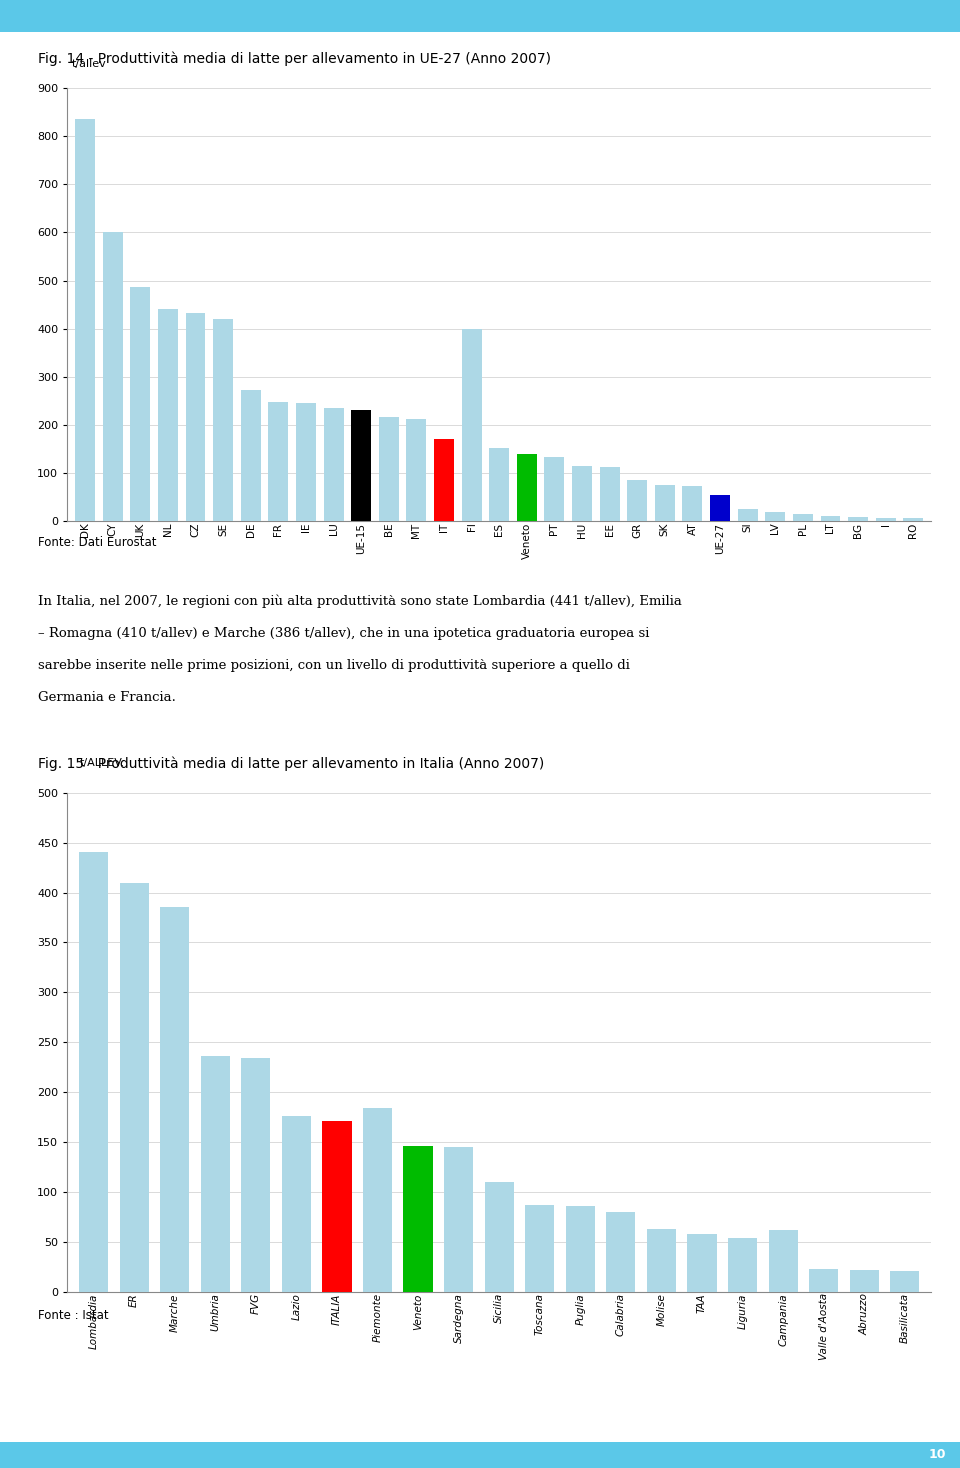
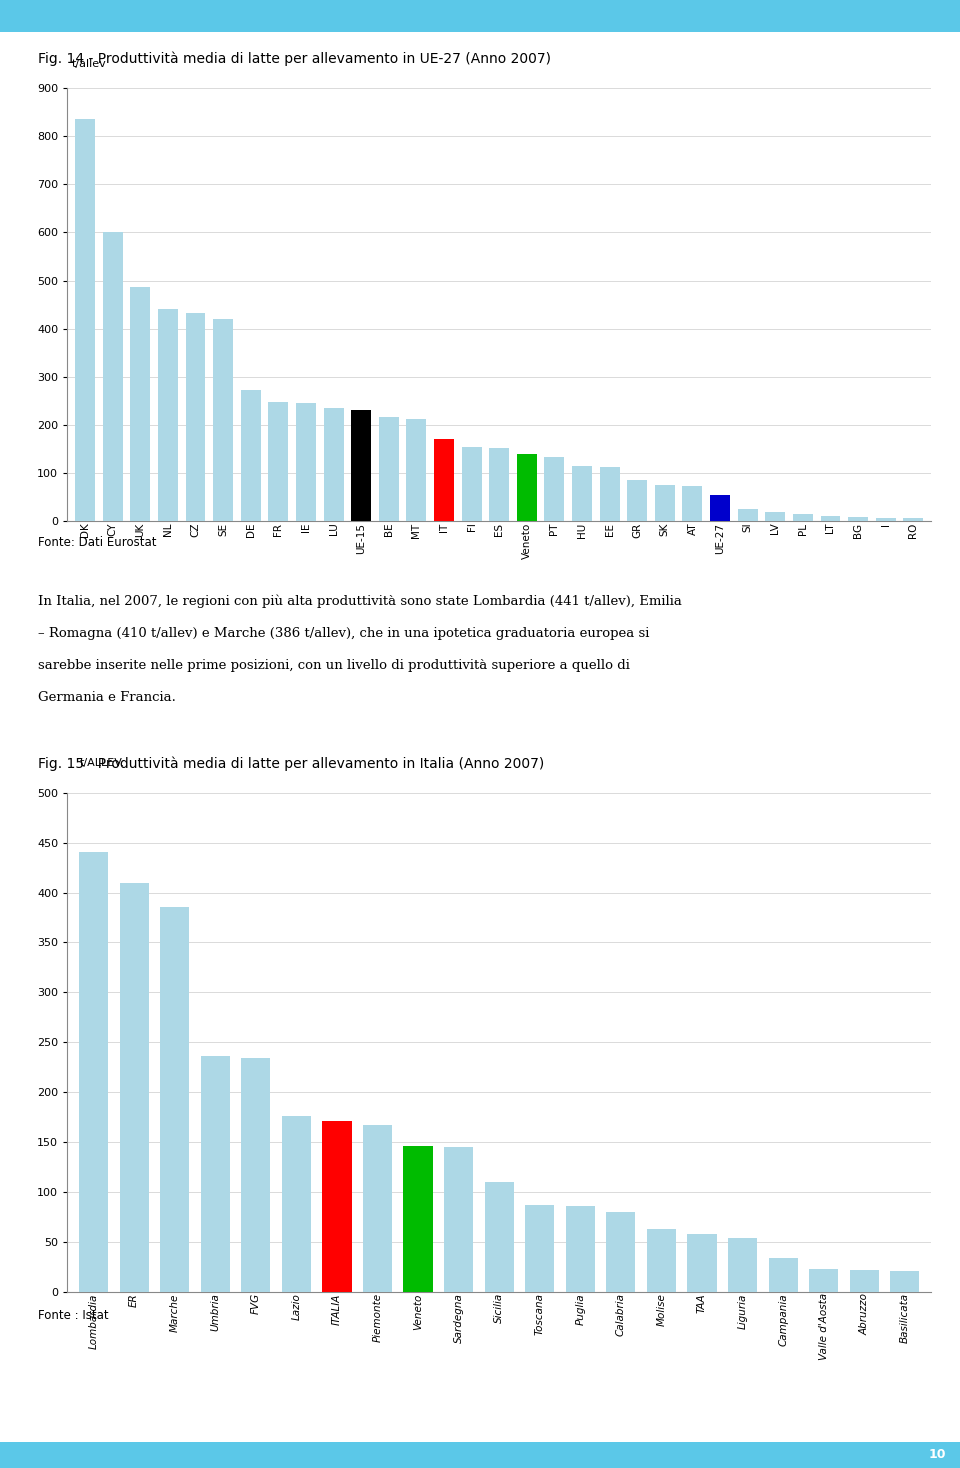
FI: 400 -> 155
Piemonte: 184 -> 167
Campania: 62 -> 34
